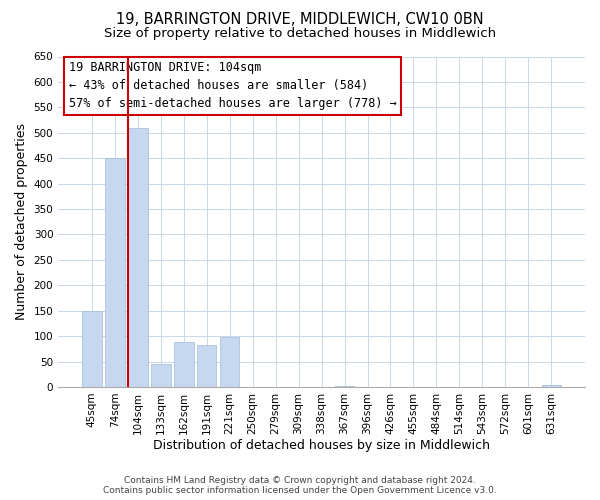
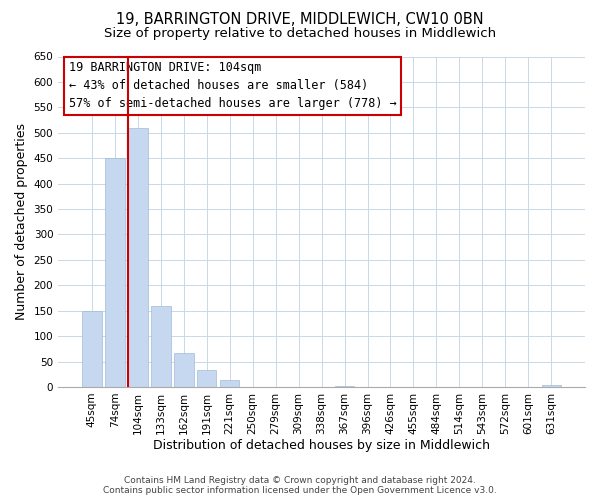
133sqm: 46 -> 160
162sqm: 88 -> 67
191sqm: 82 -> 33
221sqm: 98 -> 13
